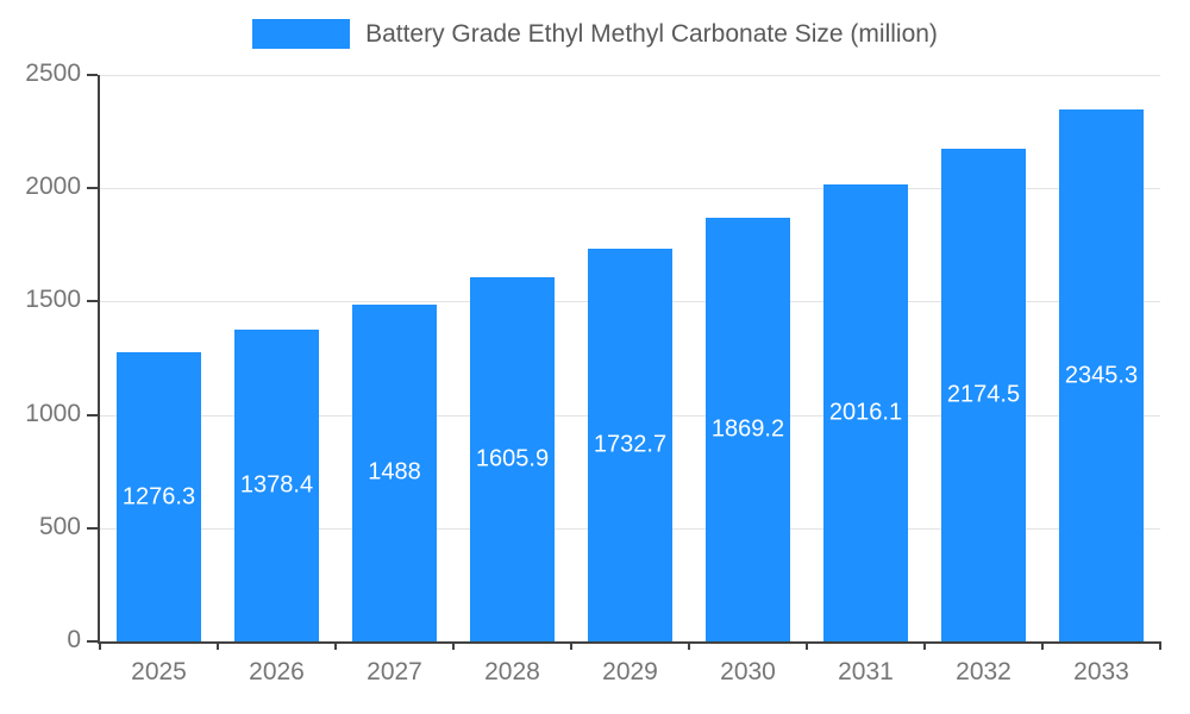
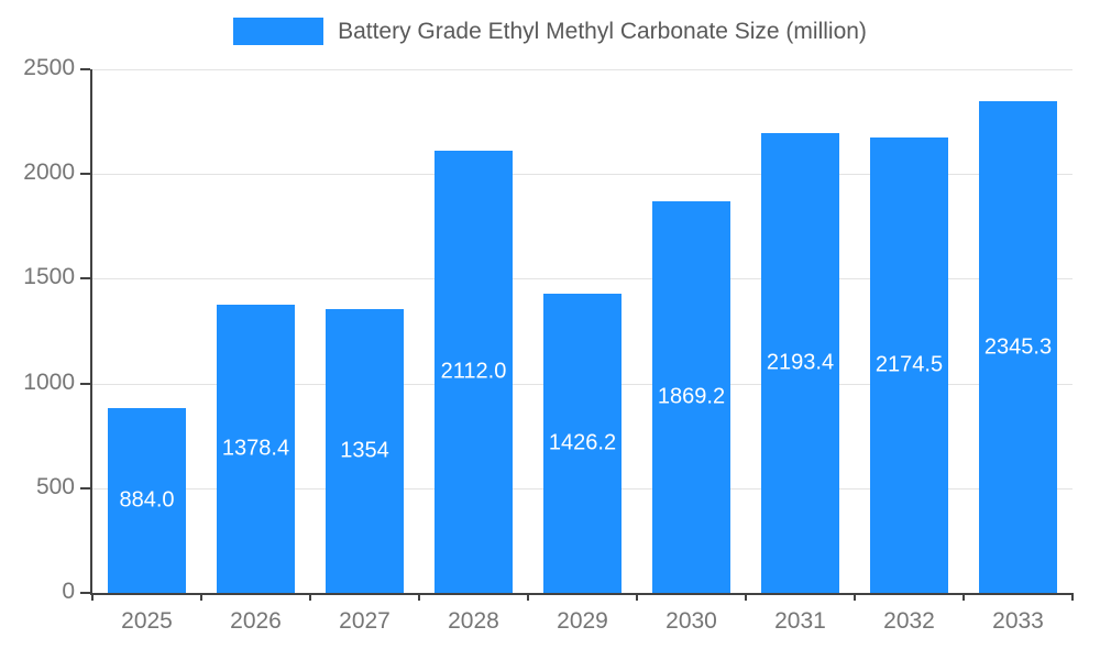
2025: 1276.3 -> 884.0
2027: 1488 -> 1354
2028: 1605.9 -> 2112.0
2029: 1732.7 -> 1426.2
2031: 2016.1 -> 2193.4
